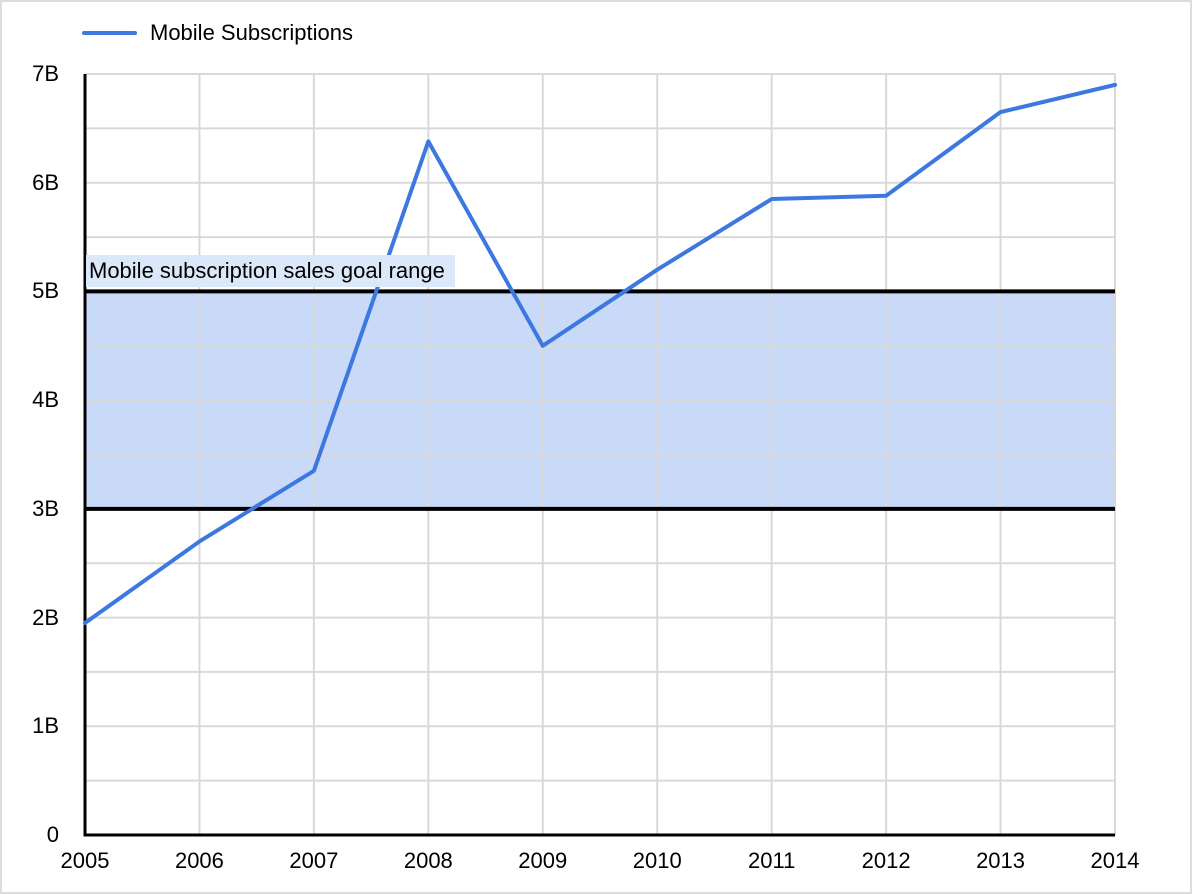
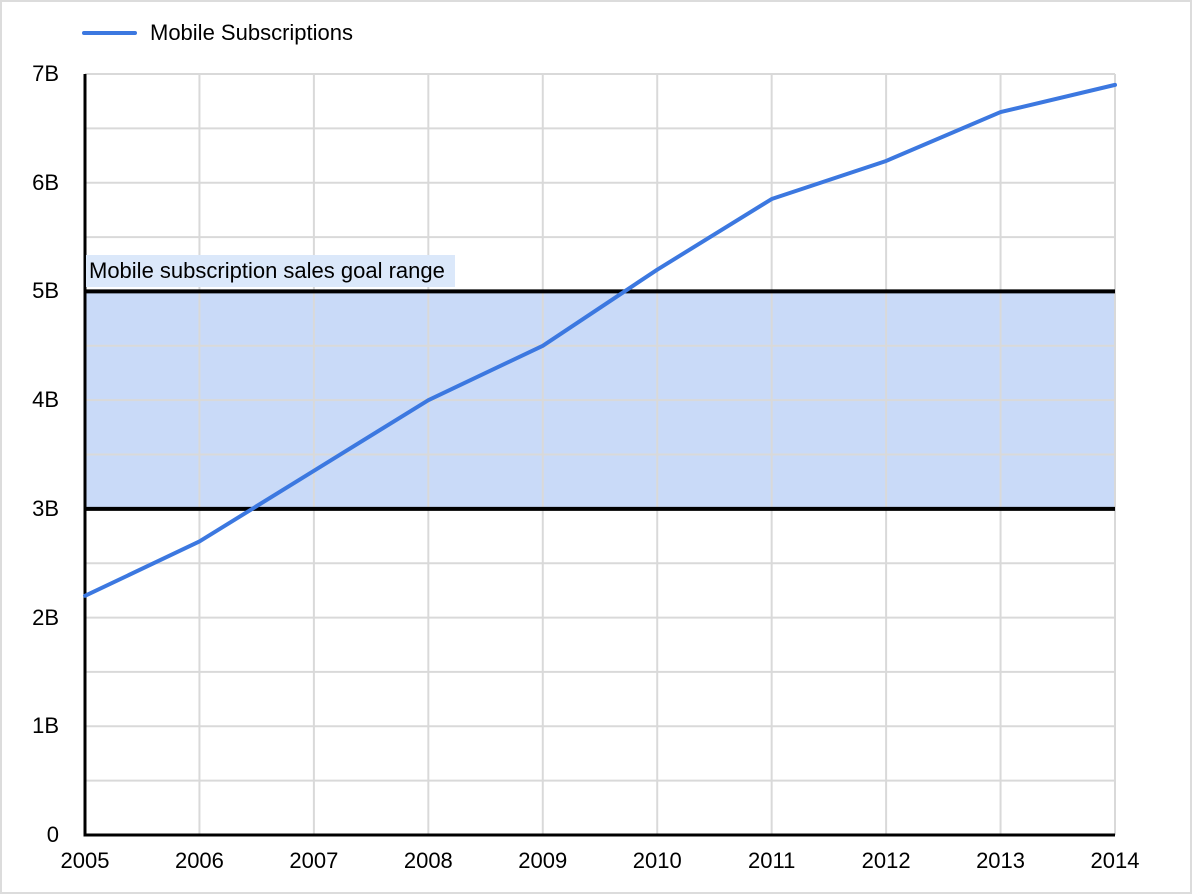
2005: 1.95B -> 2.20B
2008: 6.38B -> 4.00B
2012: 5.88B -> 6.20B
